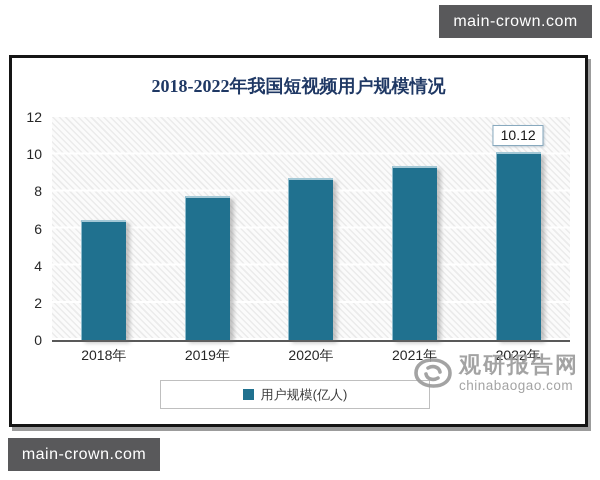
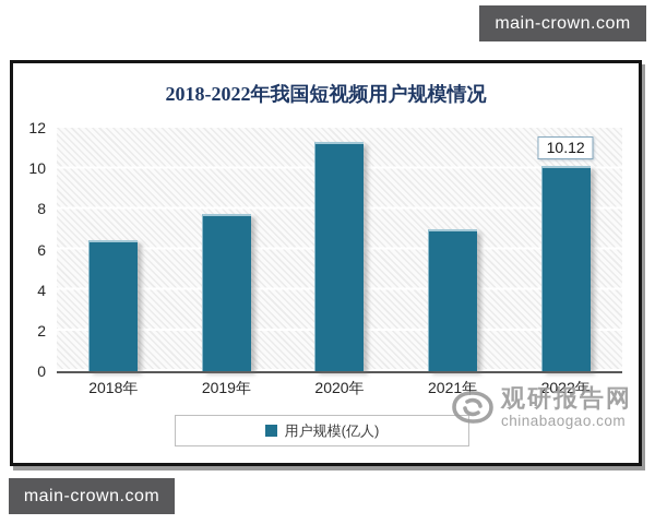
2020年: 8.7 -> 11.3
2021年: 9.3 -> 7.0
